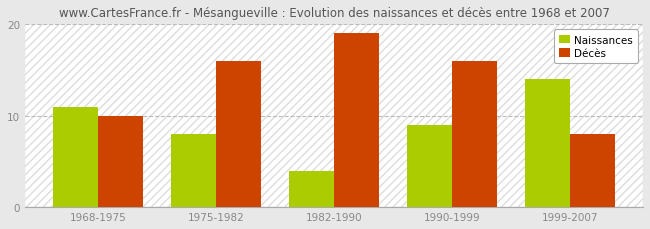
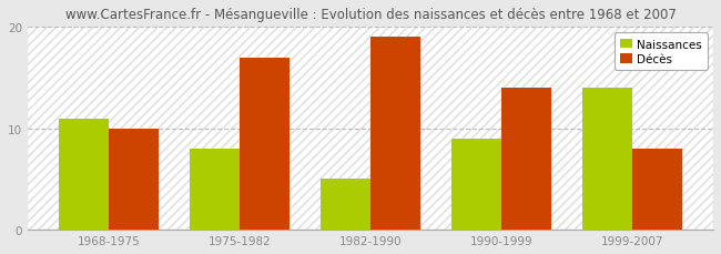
Décès/1975-1982: 16 -> 17
Naissances/1982-1990: 4 -> 5
Décès/1990-1999: 16 -> 14
